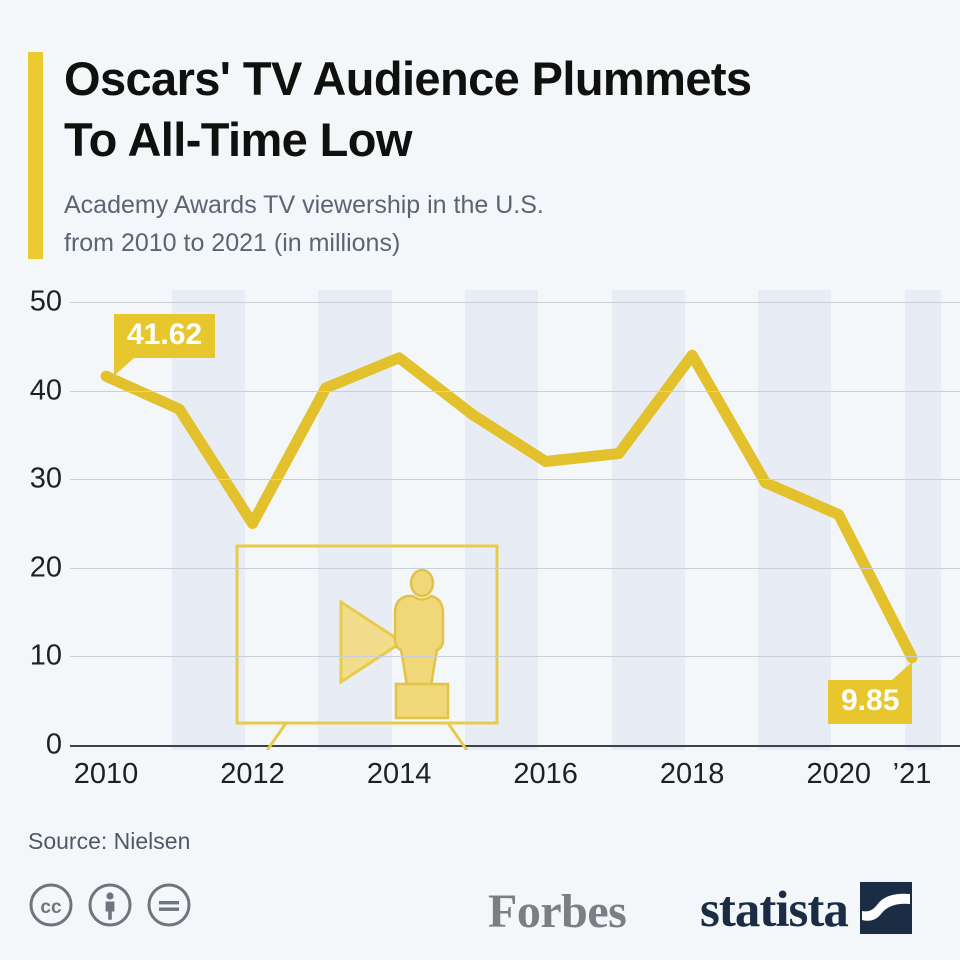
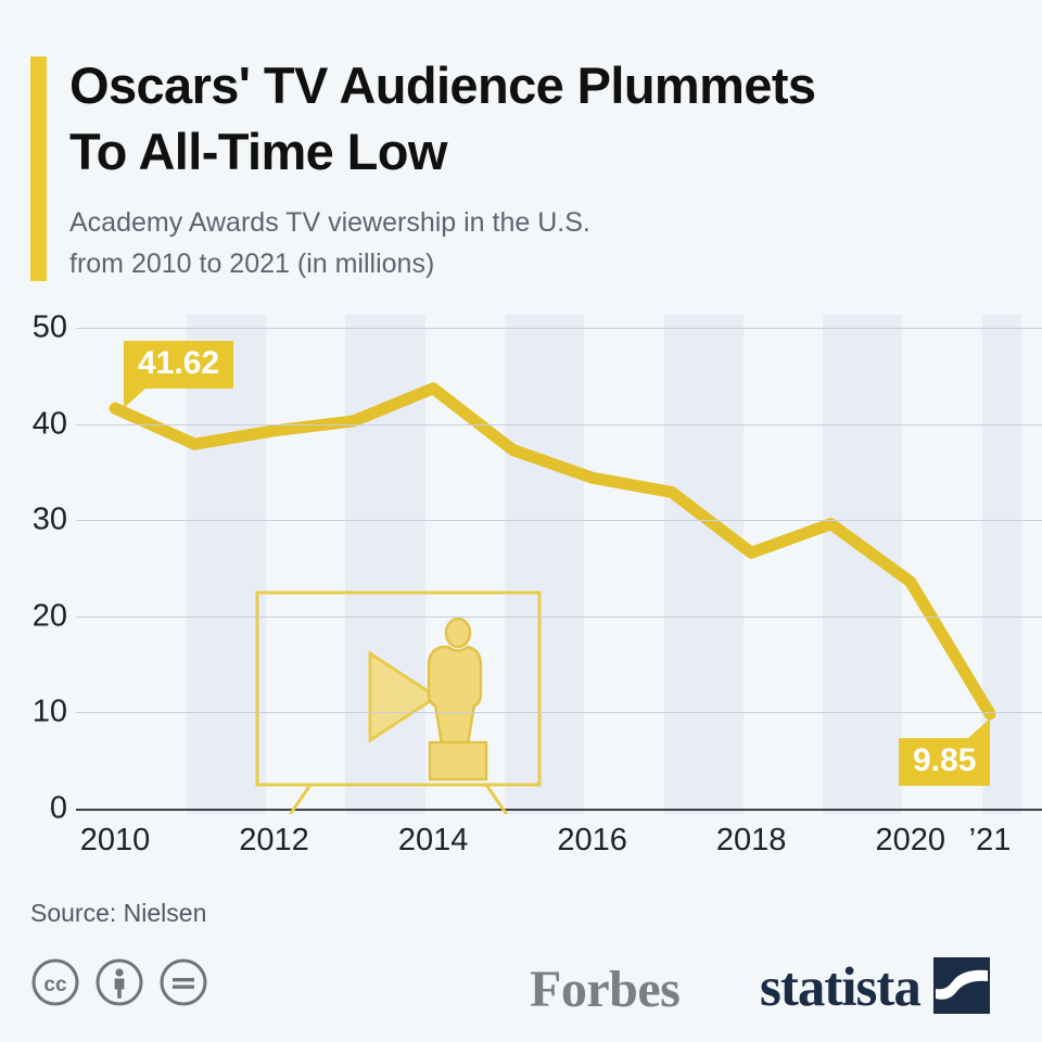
2012: 25 -> 39
2016: 32 -> 34
2018: 44 -> 27
2020: 26 -> 24
